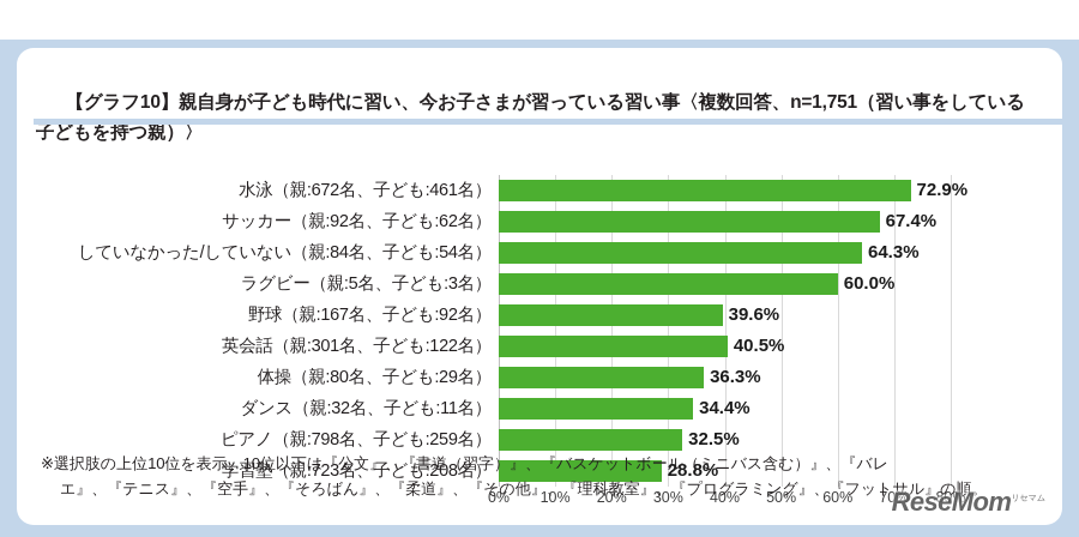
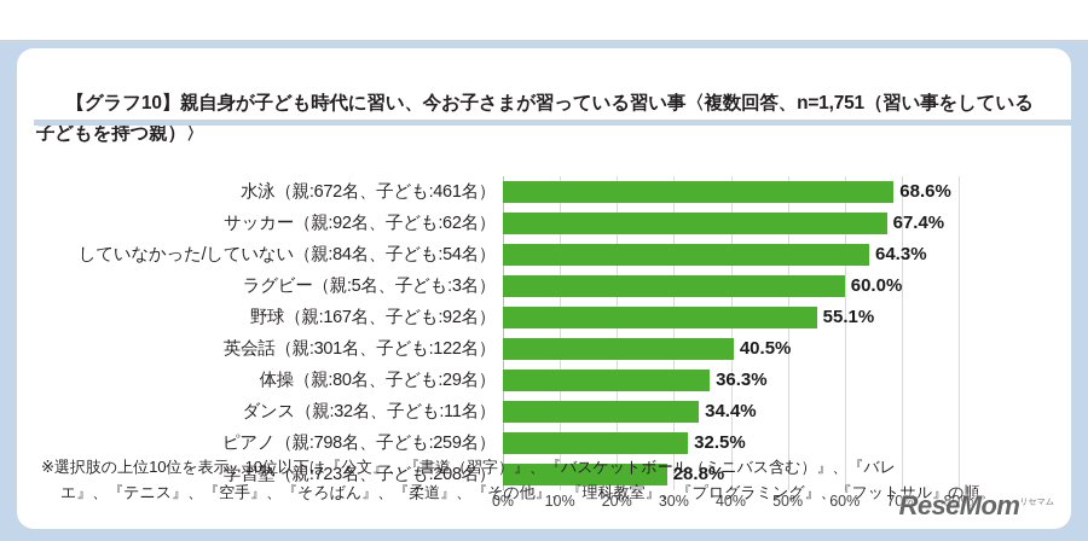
水泳（親:672名、子ども:461名）: 72.9% -> 68.6%
野球（親:167名、子ども:92名）: 39.6% -> 55.1%
